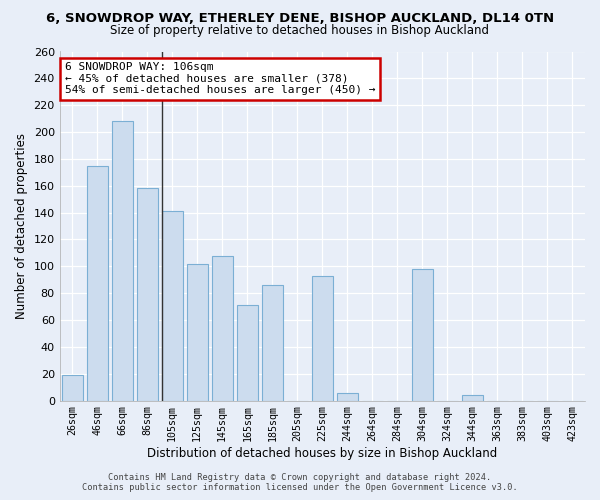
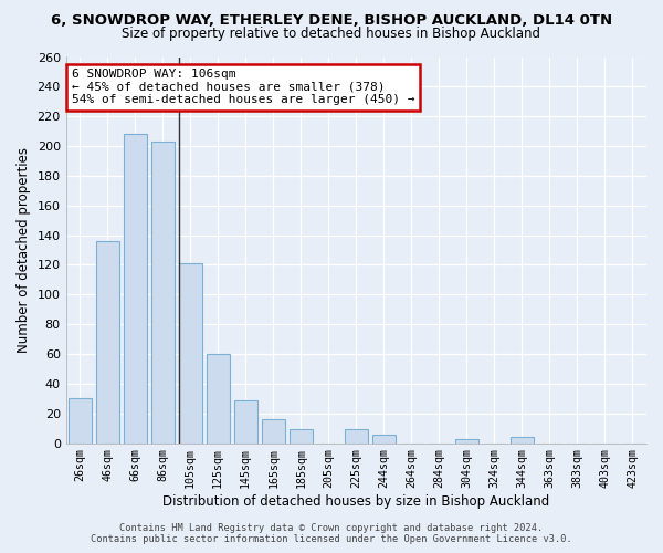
26sqm: 19 -> 30
46sqm: 175 -> 136
86sqm: 158 -> 203
105sqm: 141 -> 121
125sqm: 102 -> 60
145sqm: 108 -> 29
165sqm: 71 -> 16
185sqm: 86 -> 9
225sqm: 93 -> 9
304sqm: 98 -> 3
